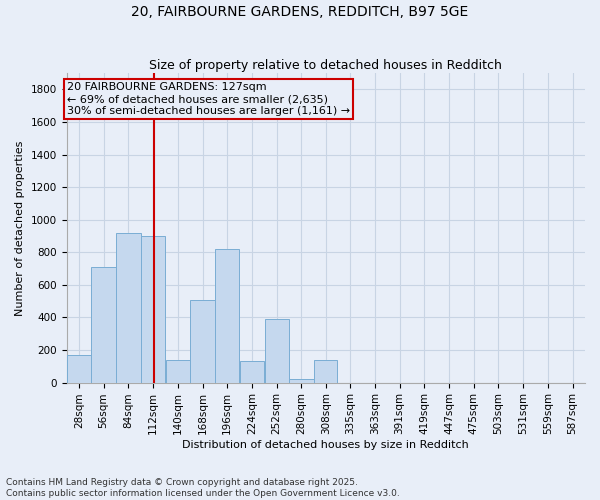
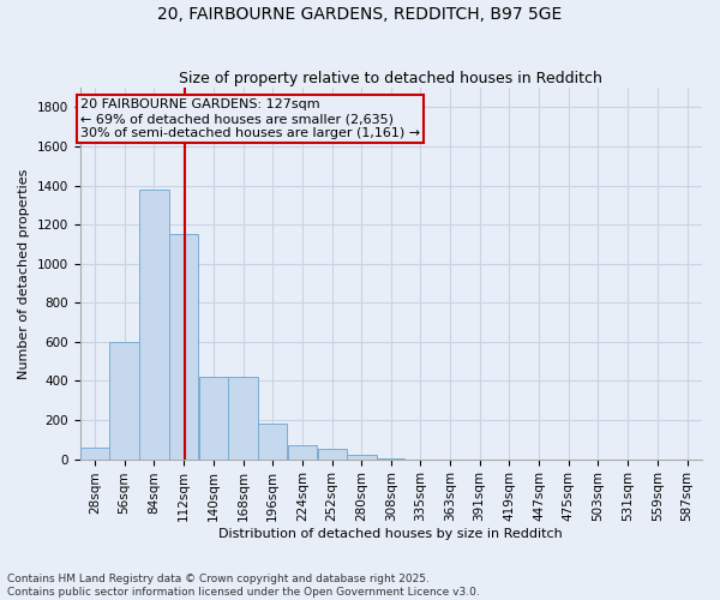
28sqm: 170 -> 60
56sqm: 710 -> 600
84sqm: 920 -> 1380
112sqm: 900 -> 1150
140sqm: 140 -> 420
168sqm: 510 -> 420
196sqm: 820 -> 180
224sqm: 130 -> 70
252sqm: 390 -> 50
308sqm: 140 -> 0
